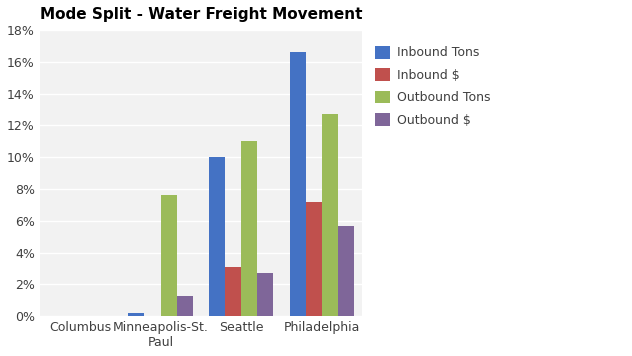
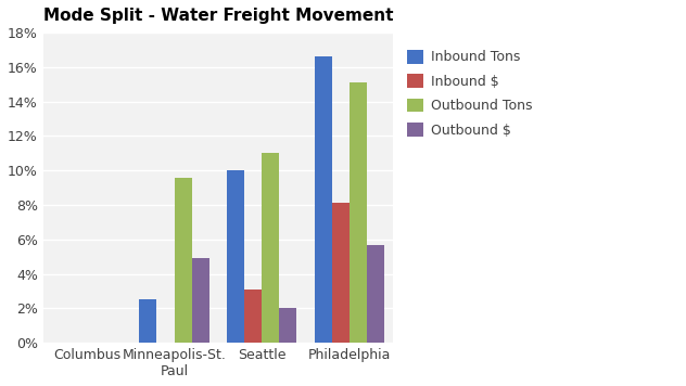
Inbound Tons/Minneapolis-St. Paul: 0.2% -> 2.5%
Outbound Tons/Minneapolis-St. Paul: 7.6% -> 9.6%
Outbound $/Minneapolis-St. Paul: 1.3% -> 4.9%
Outbound $/Seattle: 2.7% -> 2.0%
Inbound $/Philadelphia: 7.2% -> 8.1%
Outbound Tons/Philadelphia: 12.7% -> 15.1%
